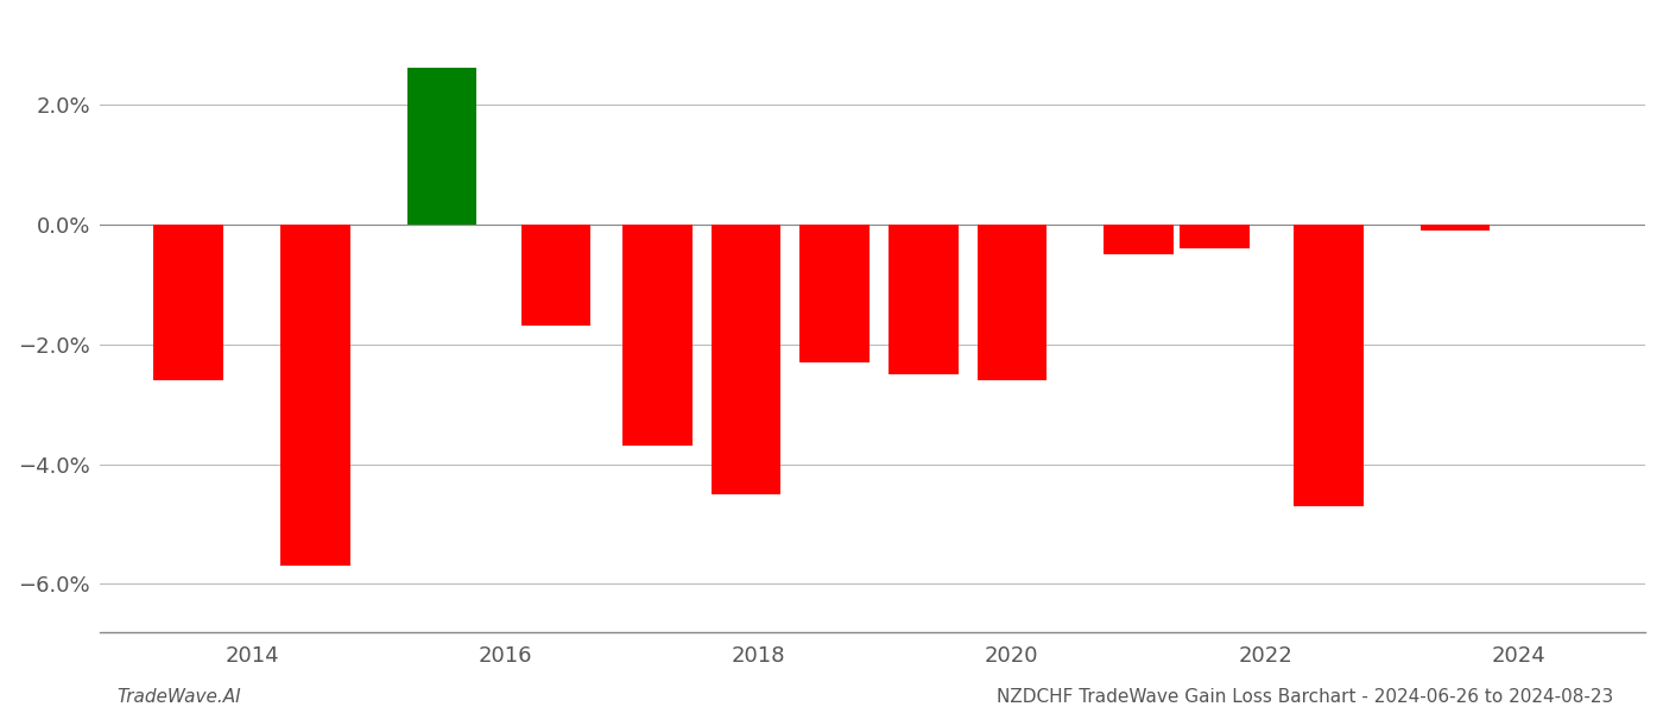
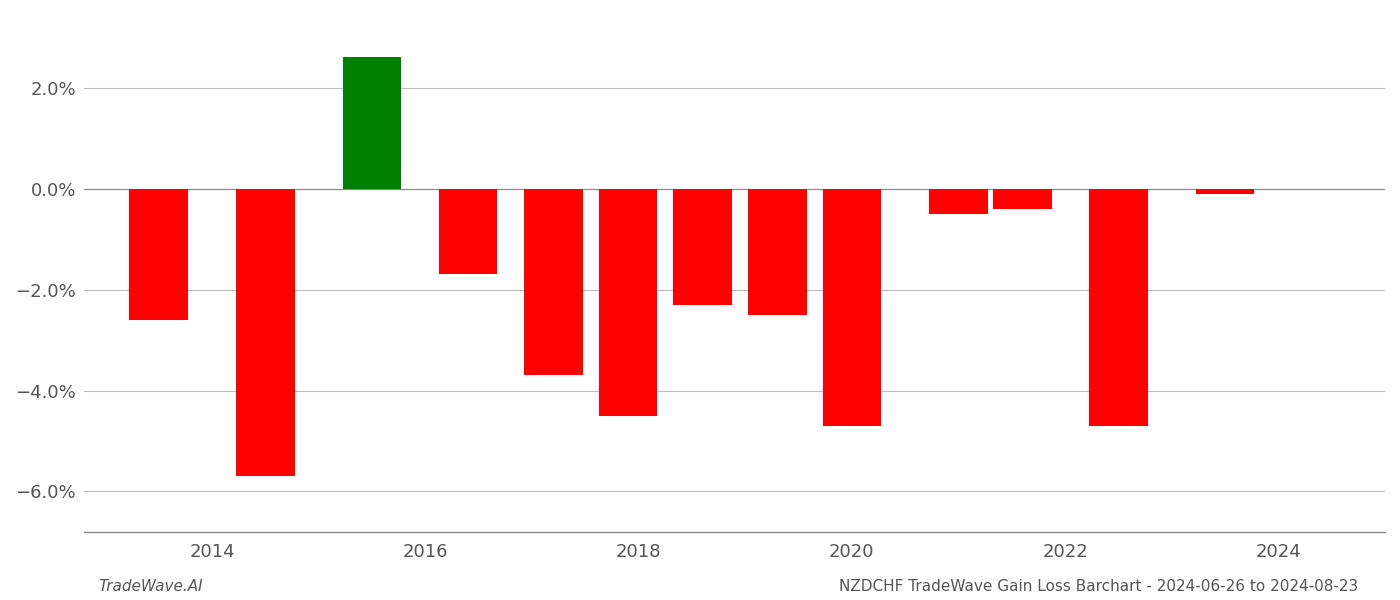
2020: -2.6% -> -4.7%
